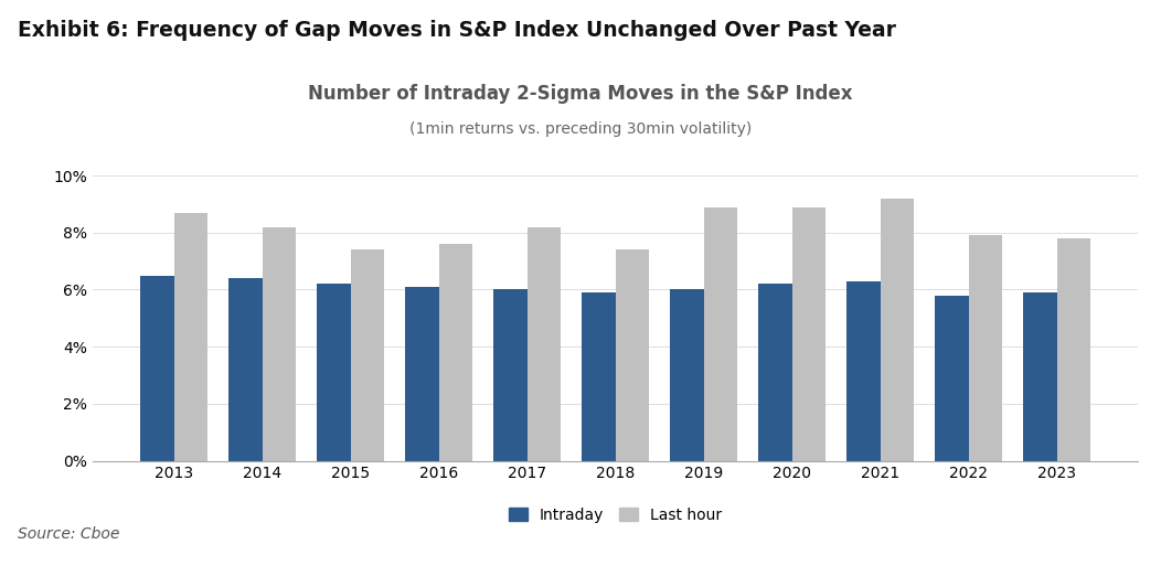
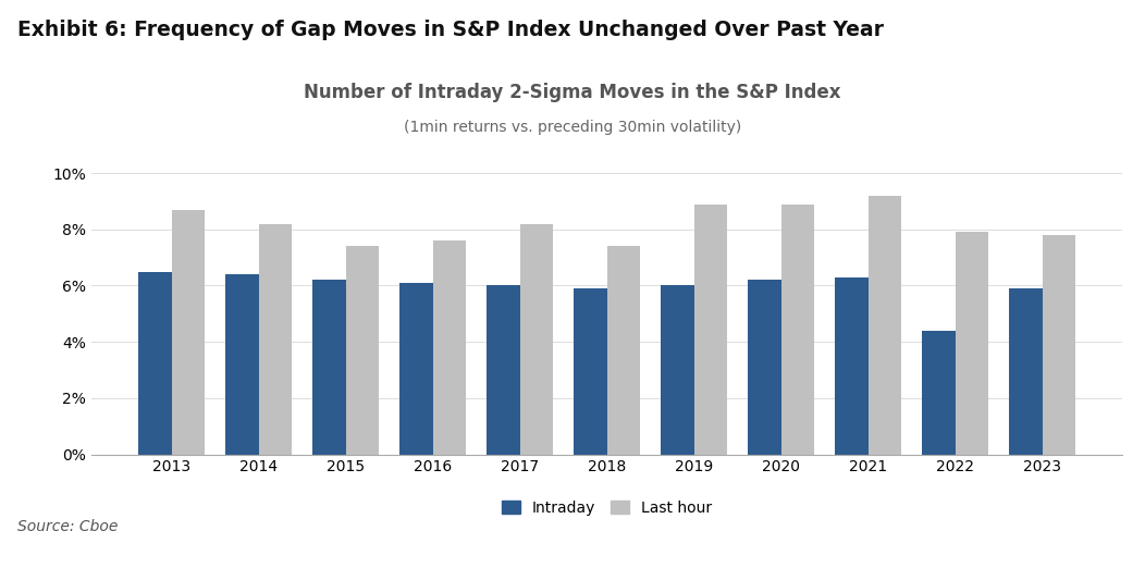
Intraday/2022: 5.8% -> 4.4%
